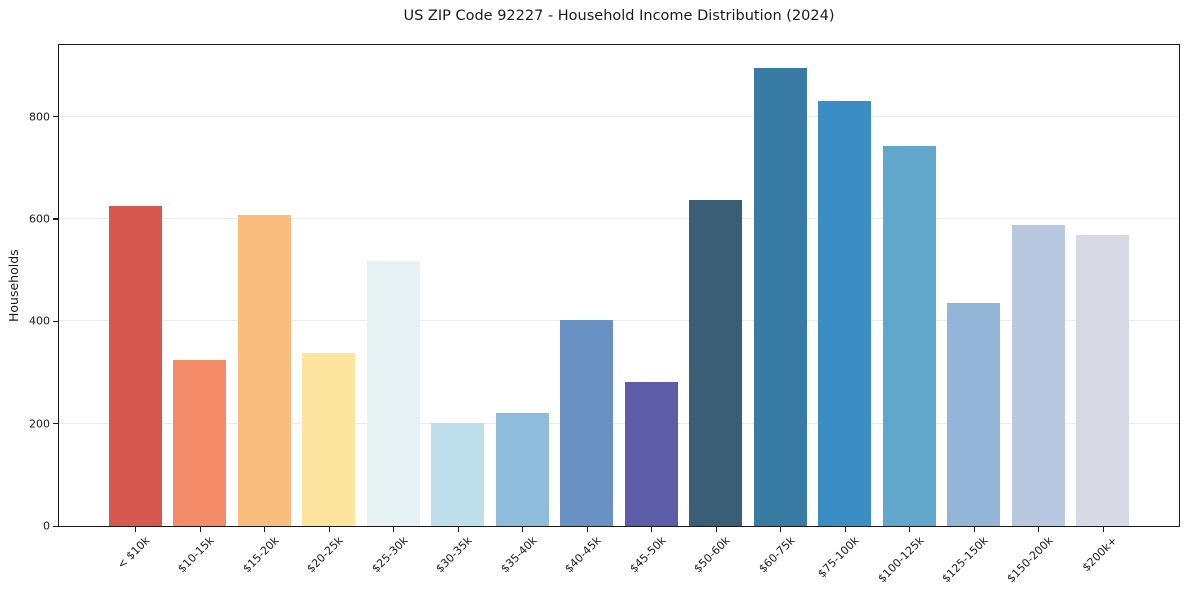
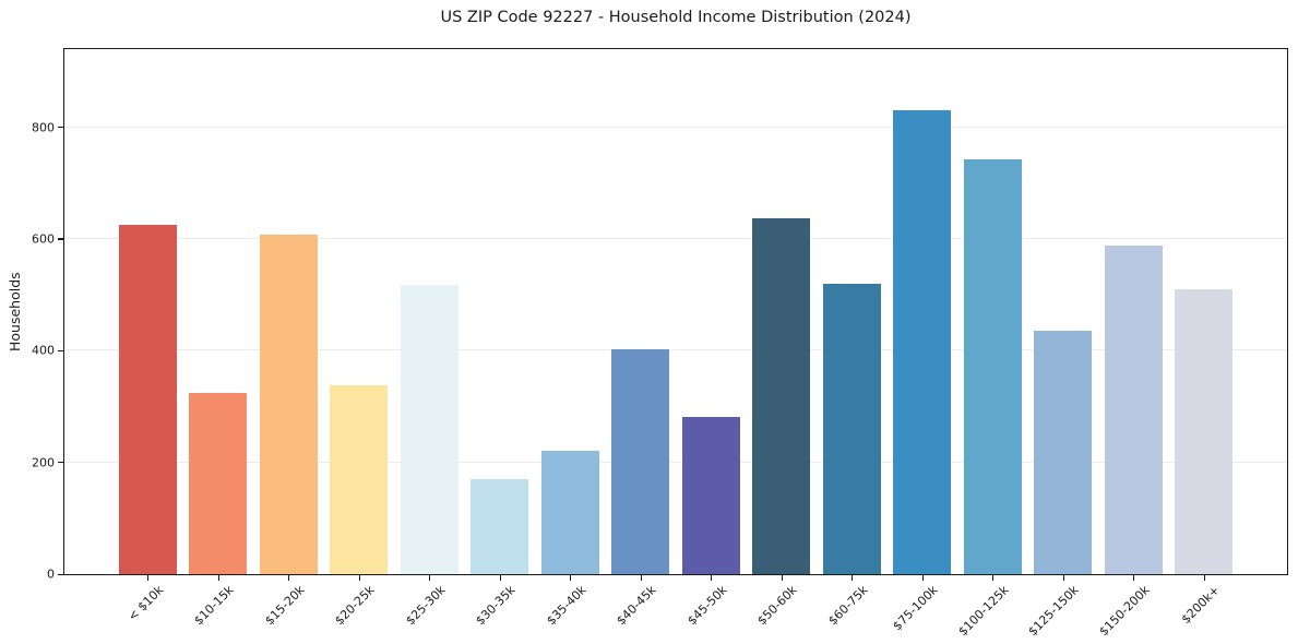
$30-35k: 200 -> 170
$60-75k: 900 -> 520
$200k+: 570 -> 510
